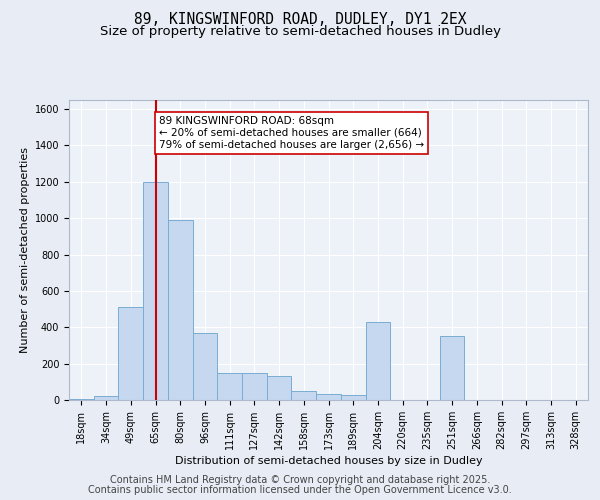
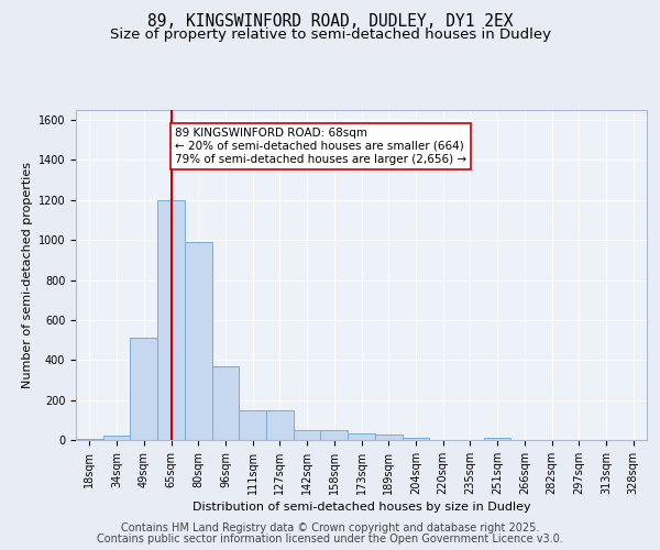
142sqm: 130 -> 50
204sqm: 430 -> 10
251sqm: 350 -> 10
